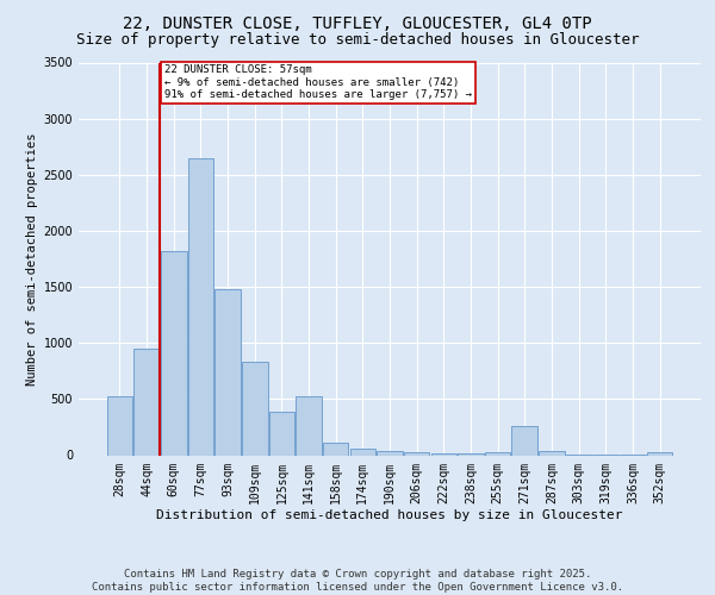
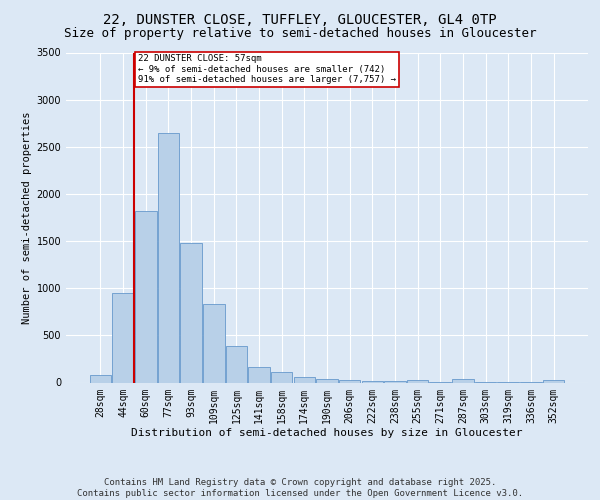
28sqm: 520 -> 80
141sqm: 520 -> 160
271sqm: 260 -> 10
